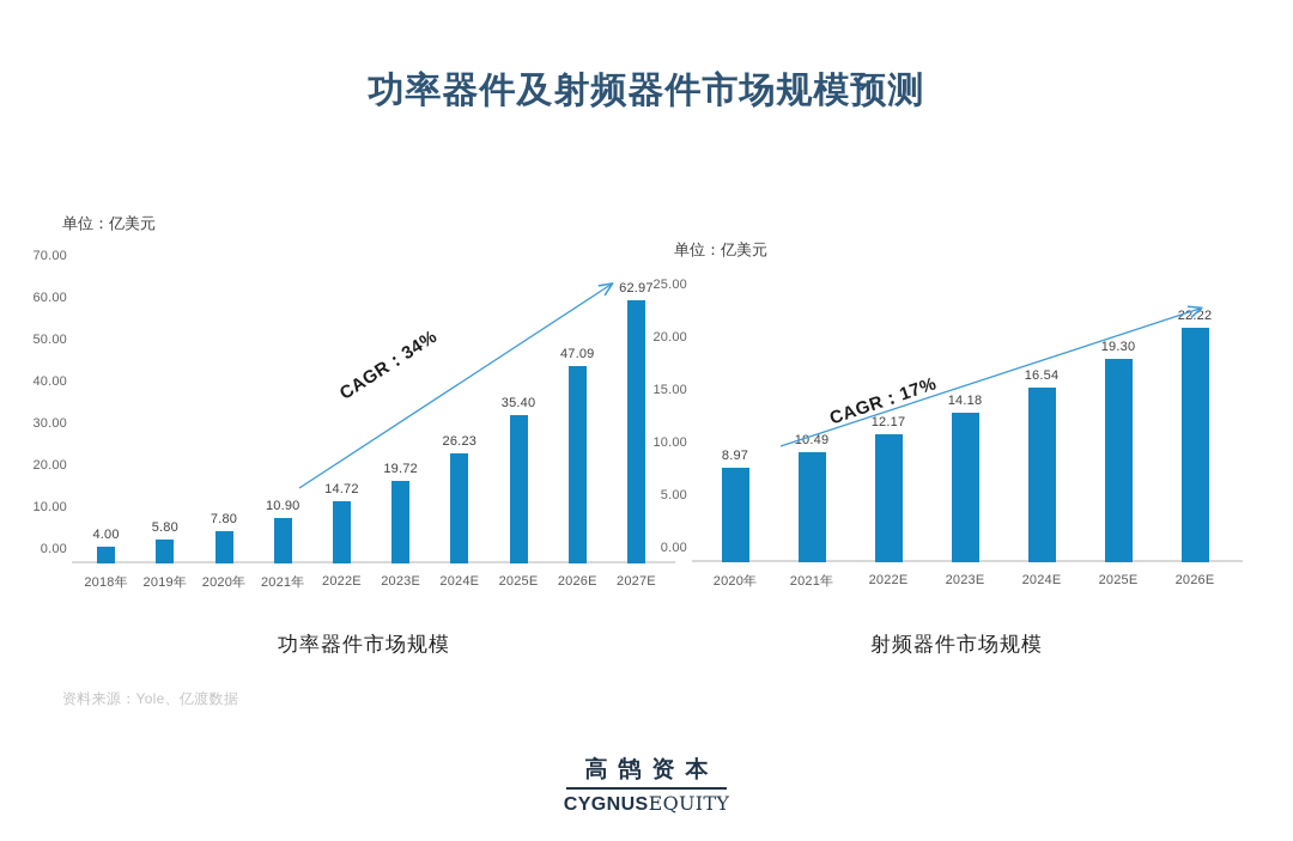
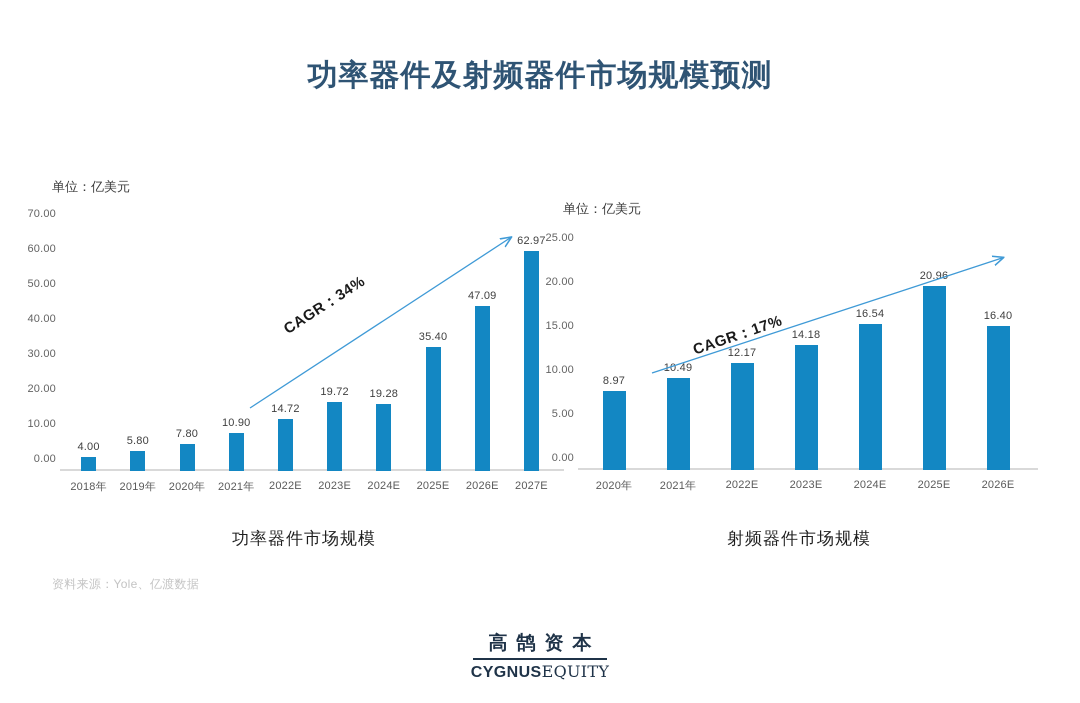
功率器件市场规模/2024E: 26.23 -> 19.28
射频器件市场规模/2025E: 19.30 -> 20.96
射频器件市场规模/2026E: 22.22 -> 16.40
